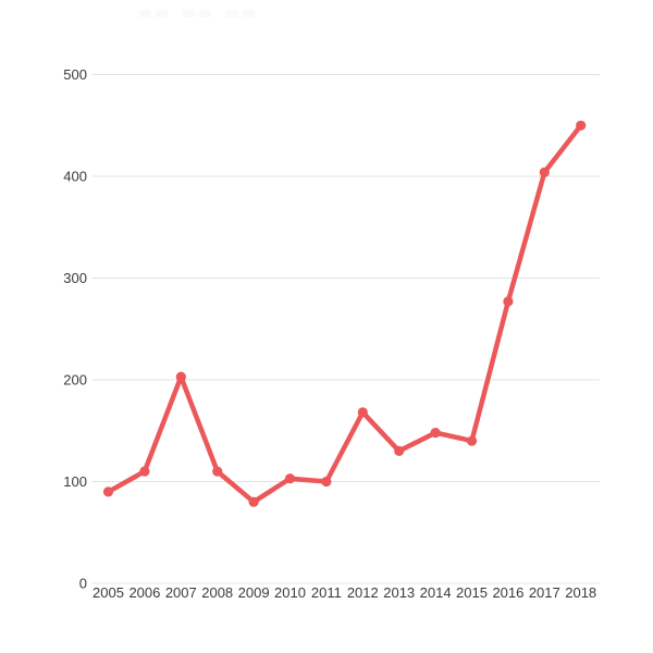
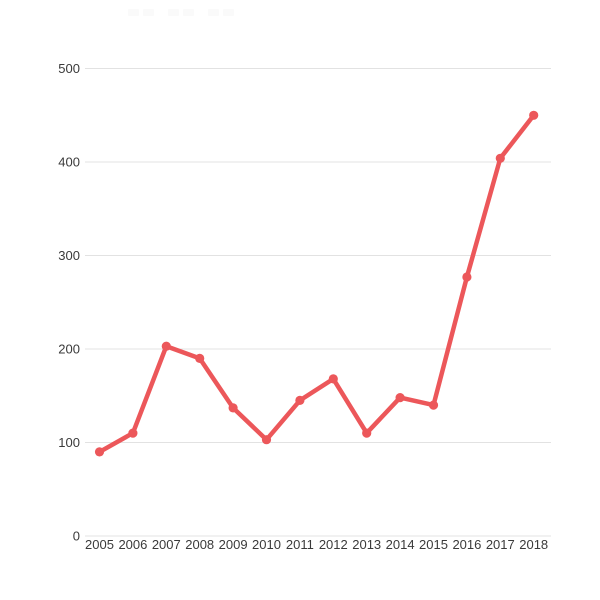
2008: 110 -> 190
2009: 80 -> 140
2011: 100 -> 140
2013: 130 -> 110
